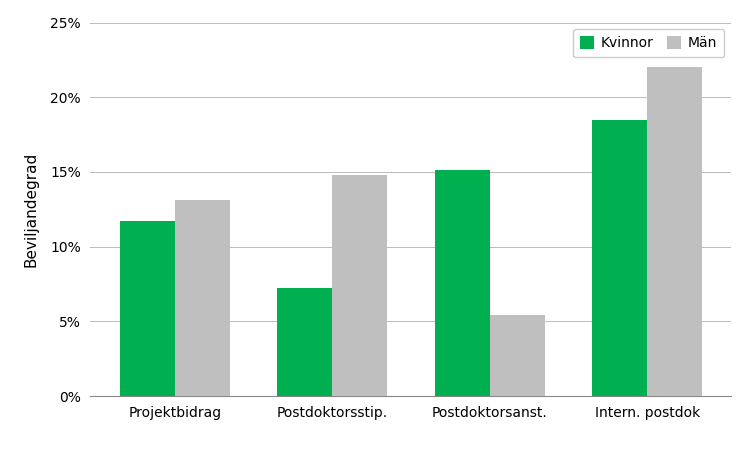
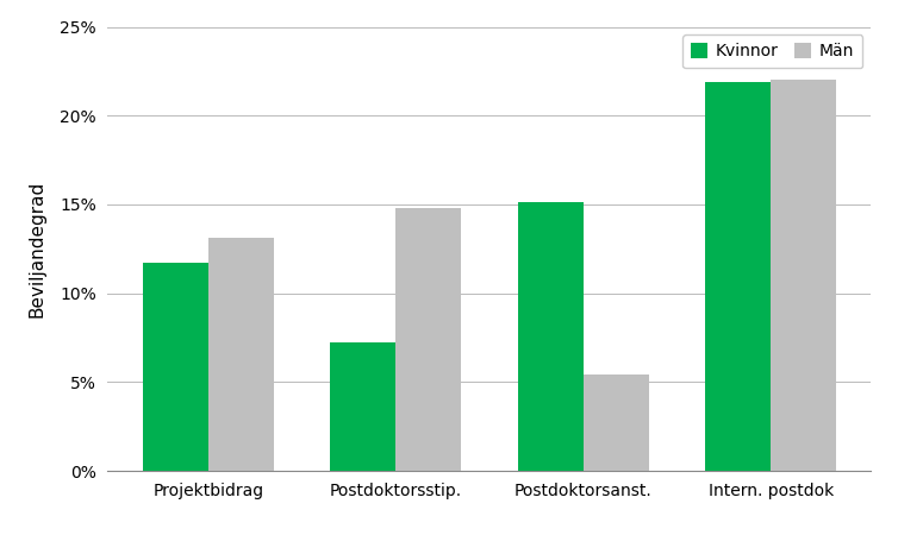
Kvinnor/Intern. postdok: 18.5% -> 21.9%
